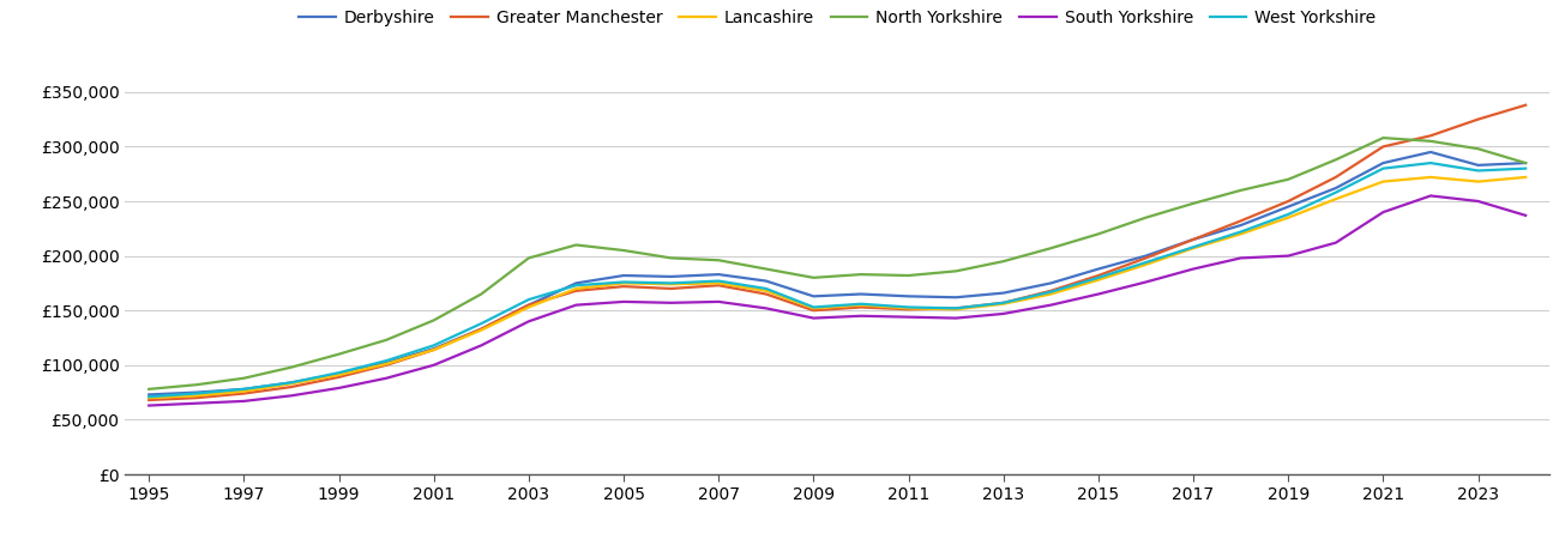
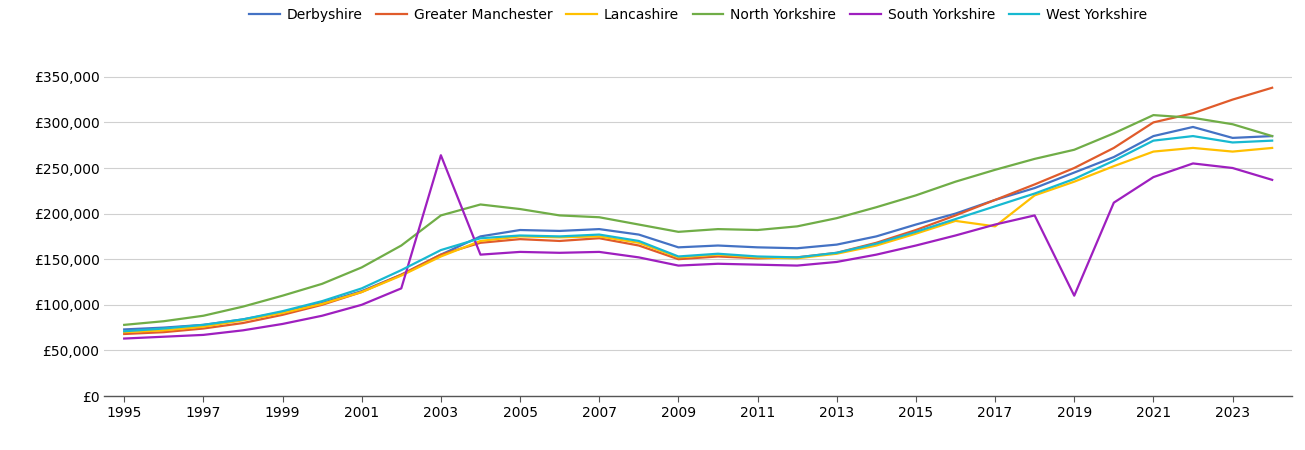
South Yorkshire/2003: £140,000 -> £264,000
Lancashire/2017: £207,000 -> £186,000
South Yorkshire/2019: £200,000 -> £110,000
